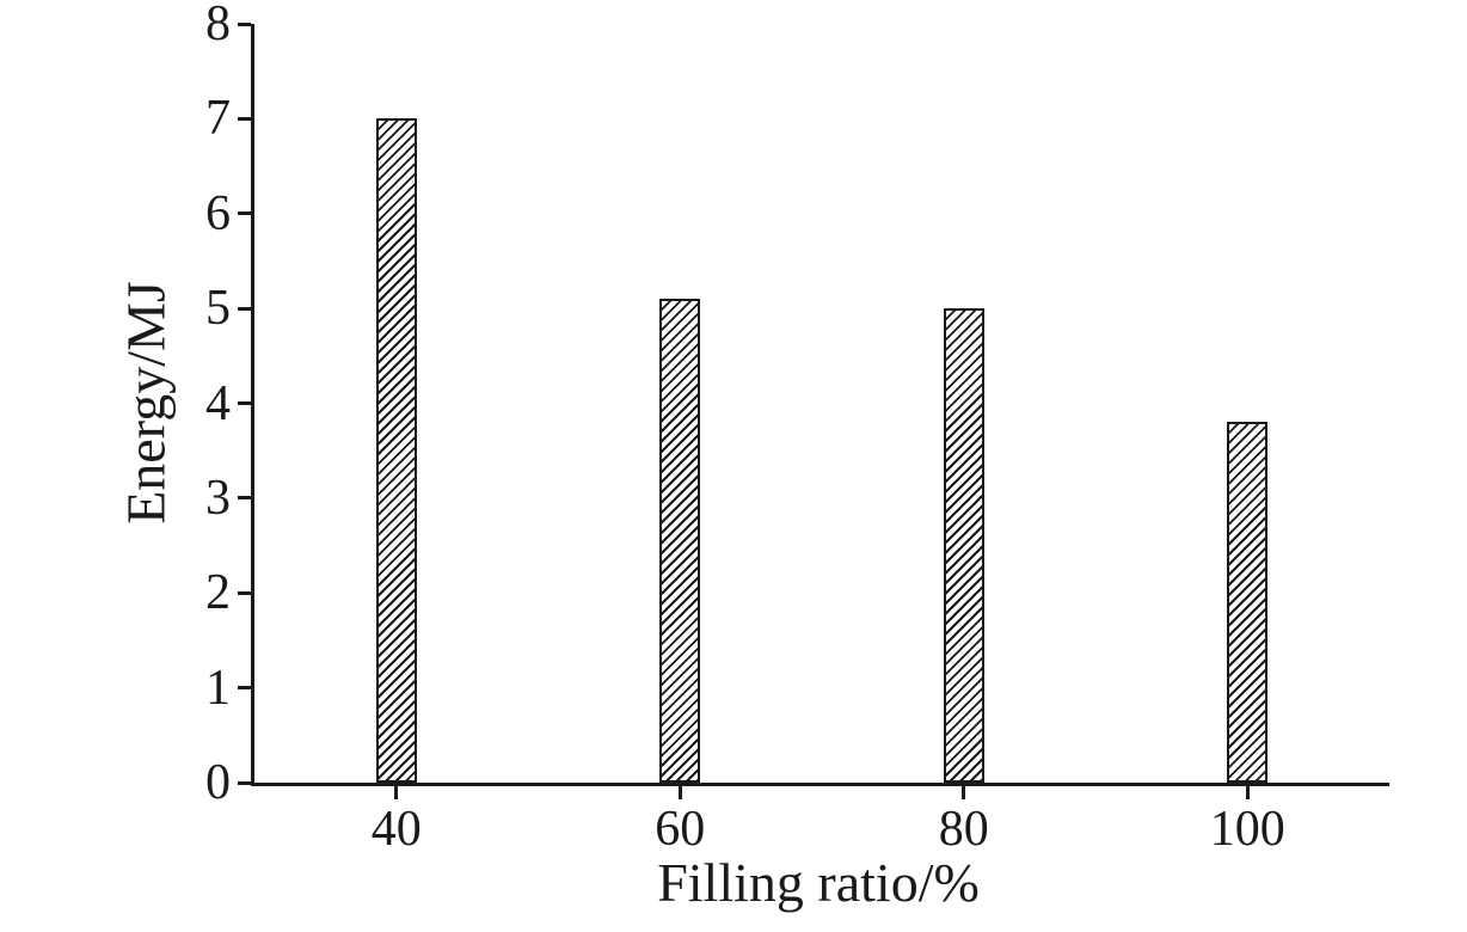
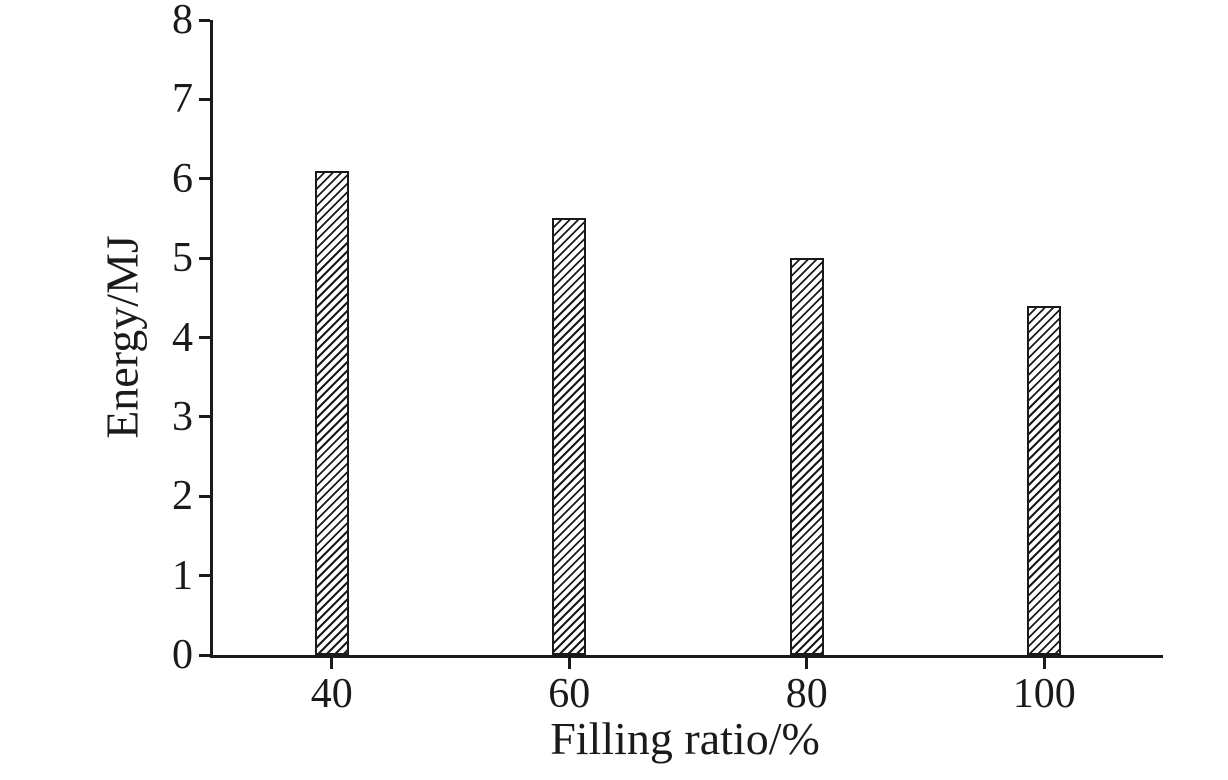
40: 7.0 -> 6.1
60: 5.1 -> 5.5
100: 3.8 -> 4.4
